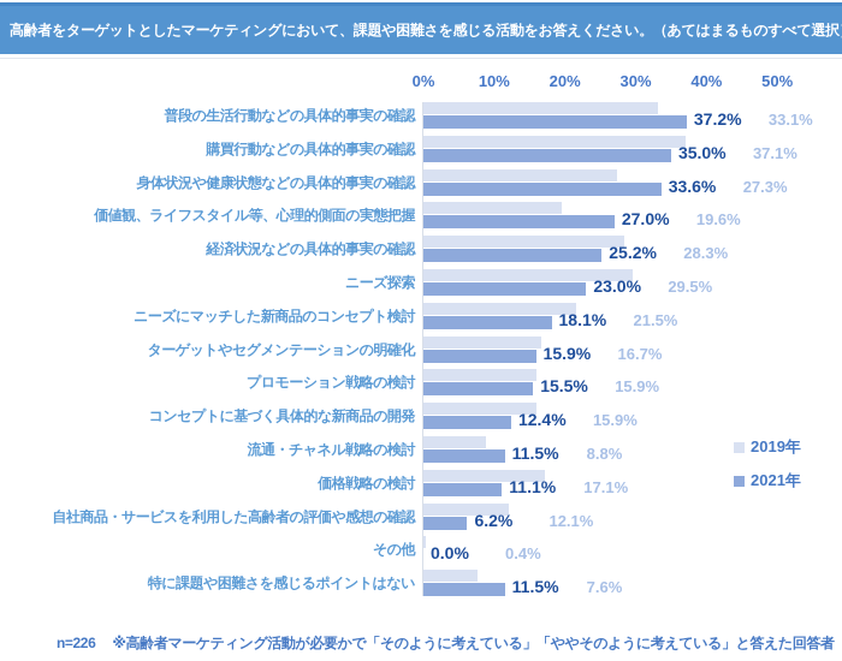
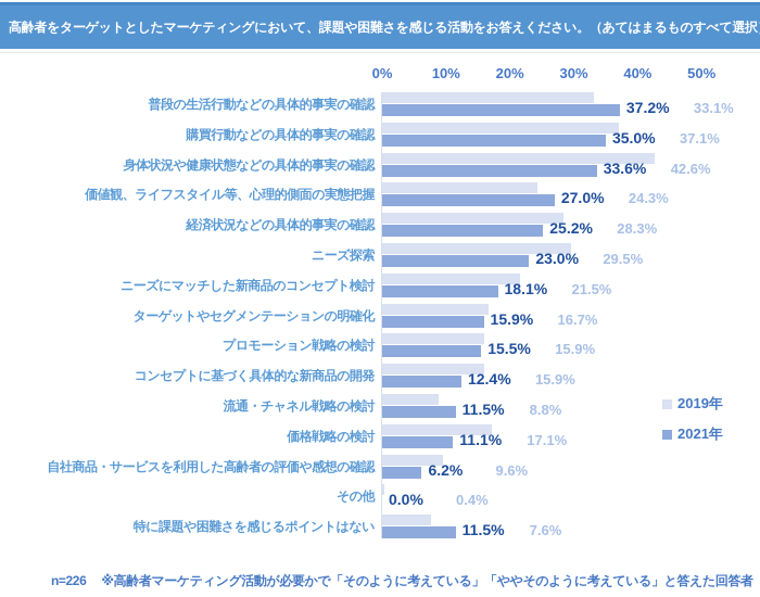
2019年/身体状況や健康状態などの具体的事実の確認: 27.3% -> 42.6%
2019年/価値観、ライフスタイル等、心理的側面の実態把握: 19.6% -> 24.3%
2019年/自社商品・サービスを利用した高齢者の評価や感想の確認: 12.1% -> 9.6%
